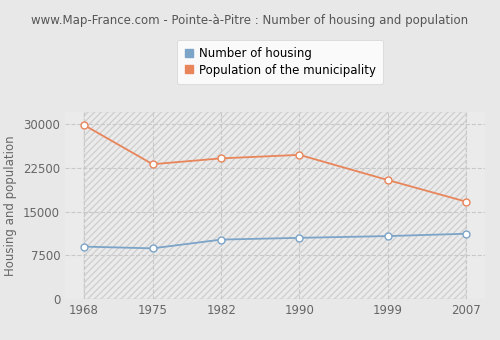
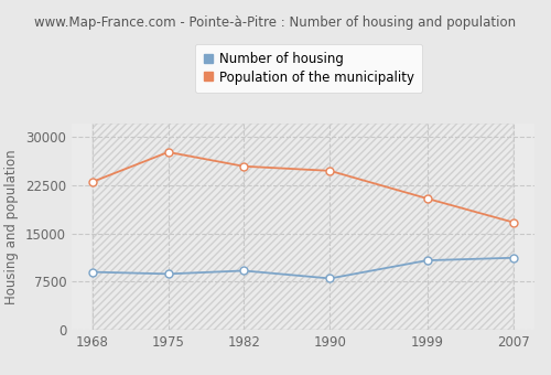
Population of the municipality/1968: 29800 -> 23000
Population of the municipality/1975: 23100 -> 27600
Number of housing/1982: 10200 -> 9200
Population of the municipality/1982: 24100 -> 25400
Number of housing/1990: 10500 -> 8000
